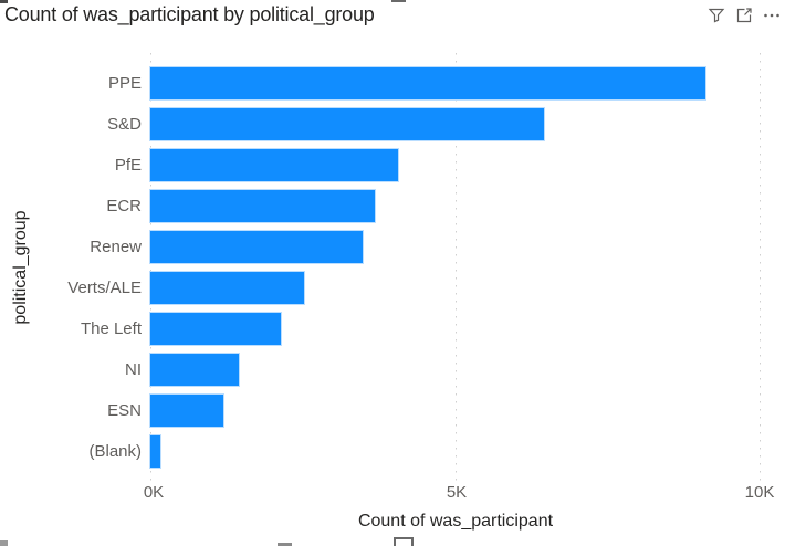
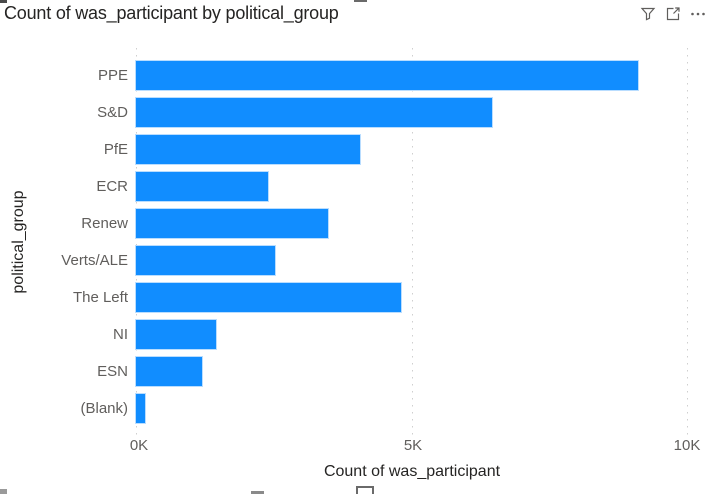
ECR: 3.7K -> 2.4K
The Left: 2.1K -> 4.8K
